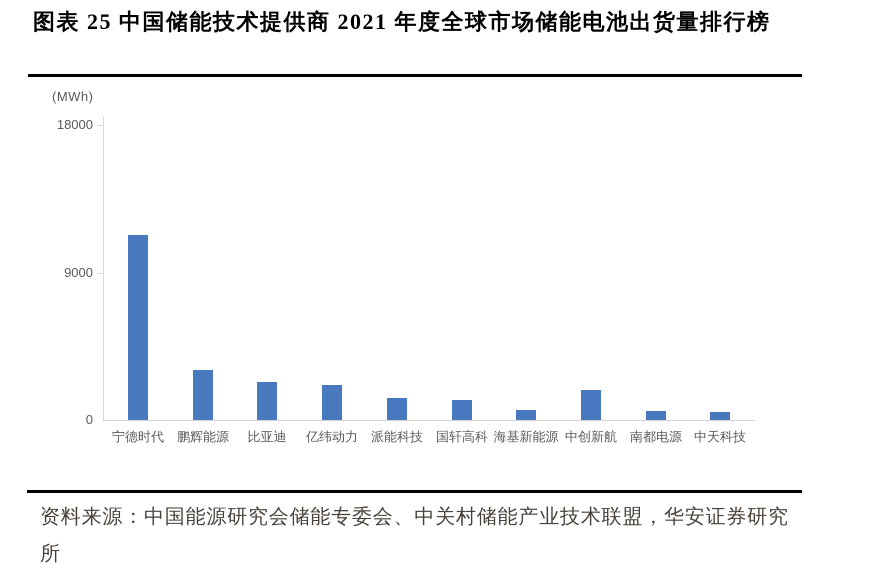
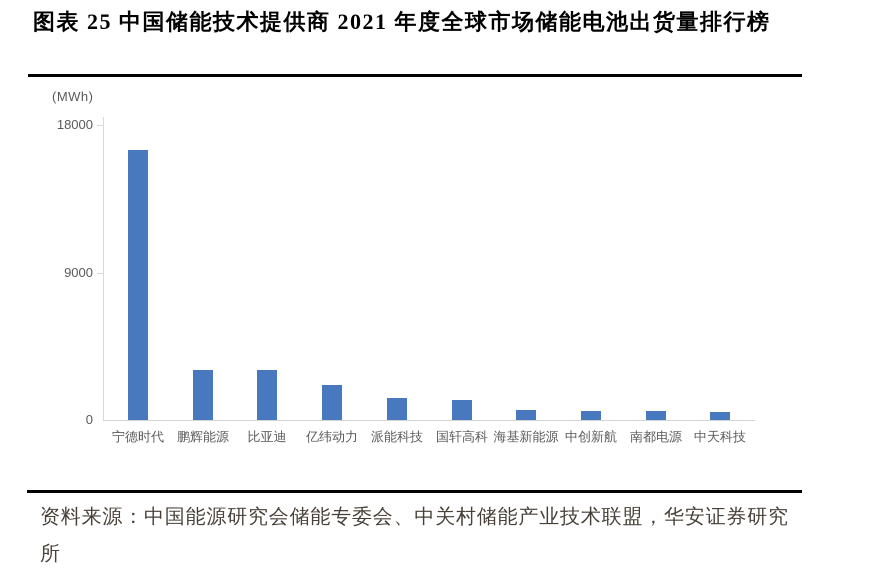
宁德时代: 11300 -> 16500
比亚迪: 2300 -> 3000
中创新航: 1800 -> 600
